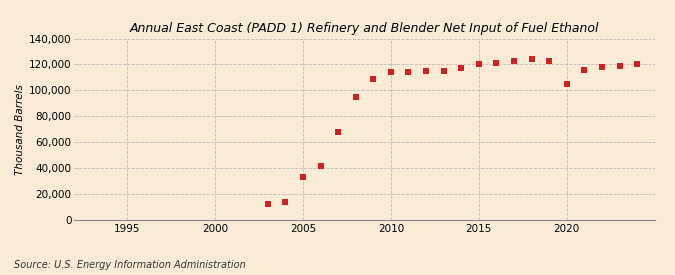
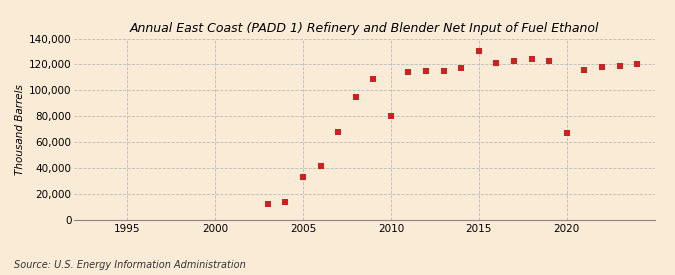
2010: 114,000 -> 80,000
2015: 120,000 -> 130,000
2020: 105,000 -> 67,000
